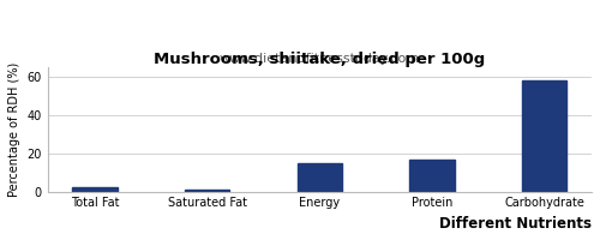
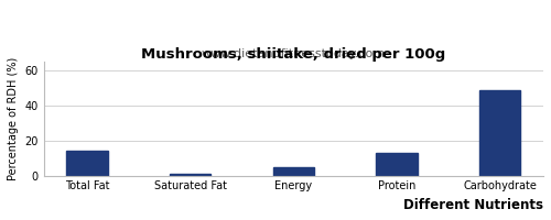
Total Fat: 2 -> 14
Energy: 15 -> 5
Protein: 17 -> 13
Carbohydrate: 58 -> 49
